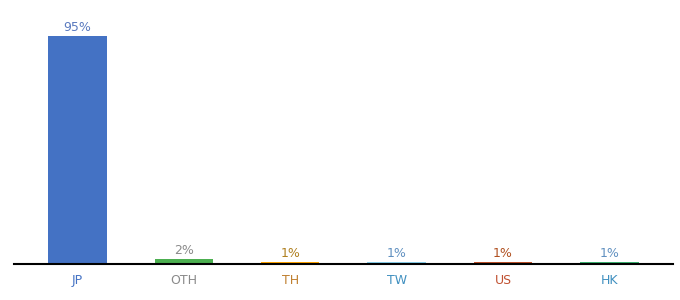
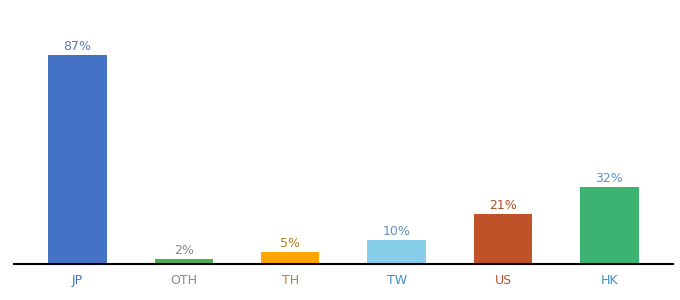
JP: 95% -> 87%
TH: 1% -> 5%
TW: 1% -> 10%
US: 1% -> 21%
HK: 1% -> 32%
